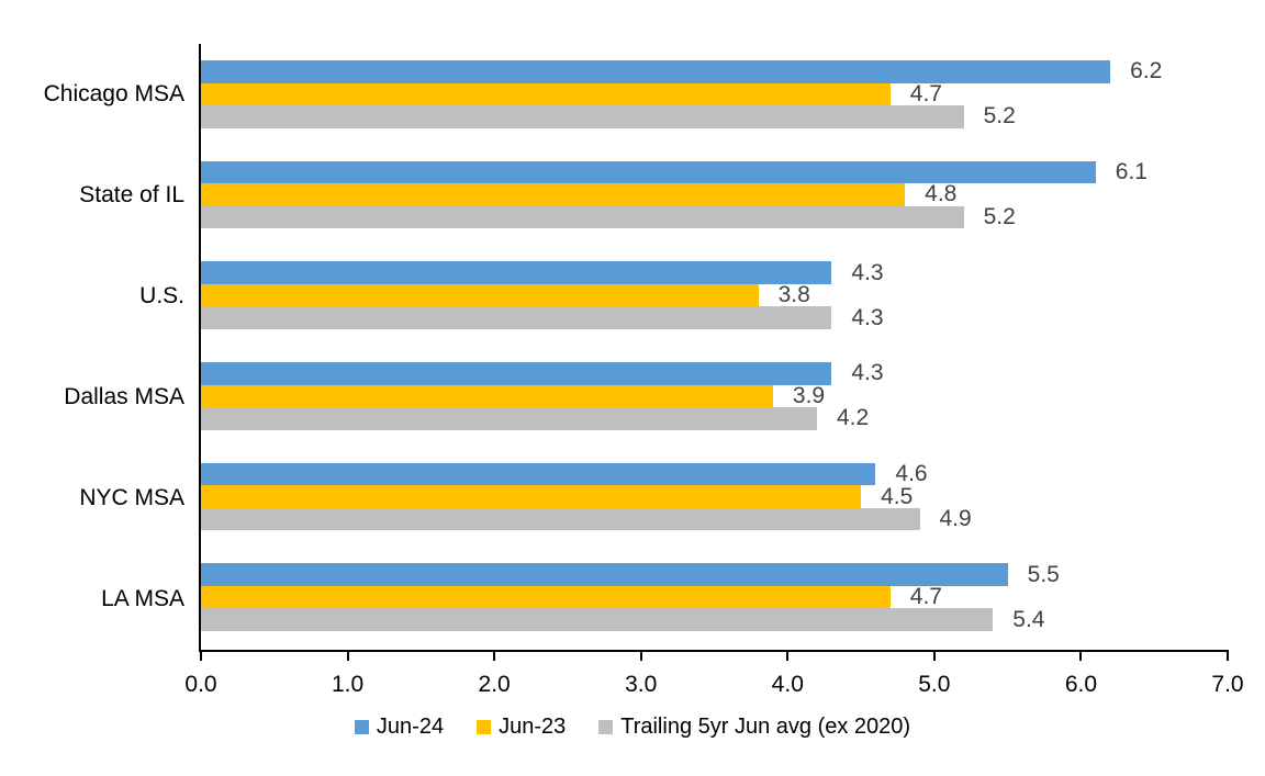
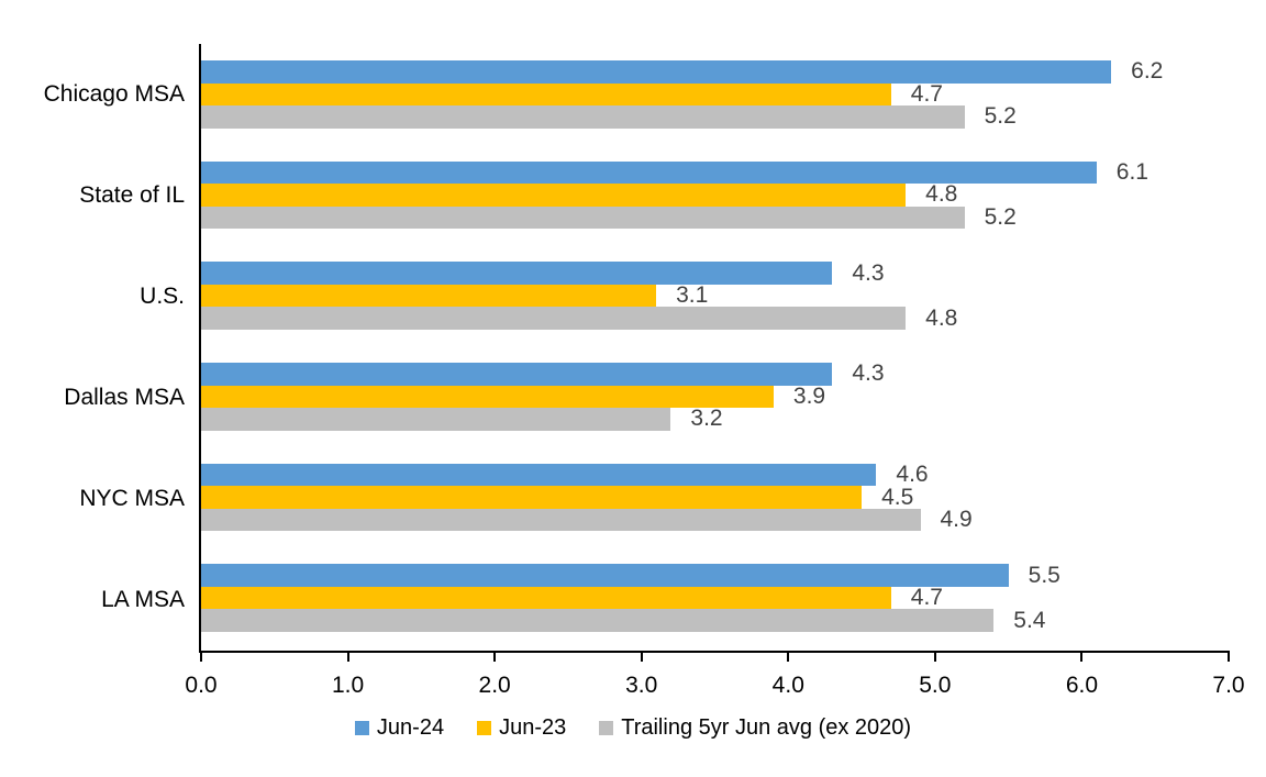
Jun-23/U.S.: 3.8 -> 3.1
Trailing 5yr Jun avg (ex 2020)/U.S.: 4.3 -> 4.8
Trailing 5yr Jun avg (ex 2020)/Dallas MSA: 4.2 -> 3.2
